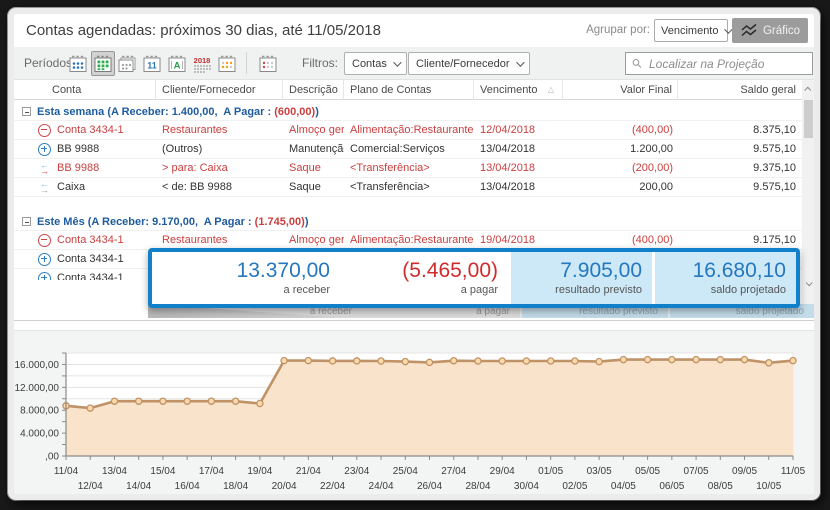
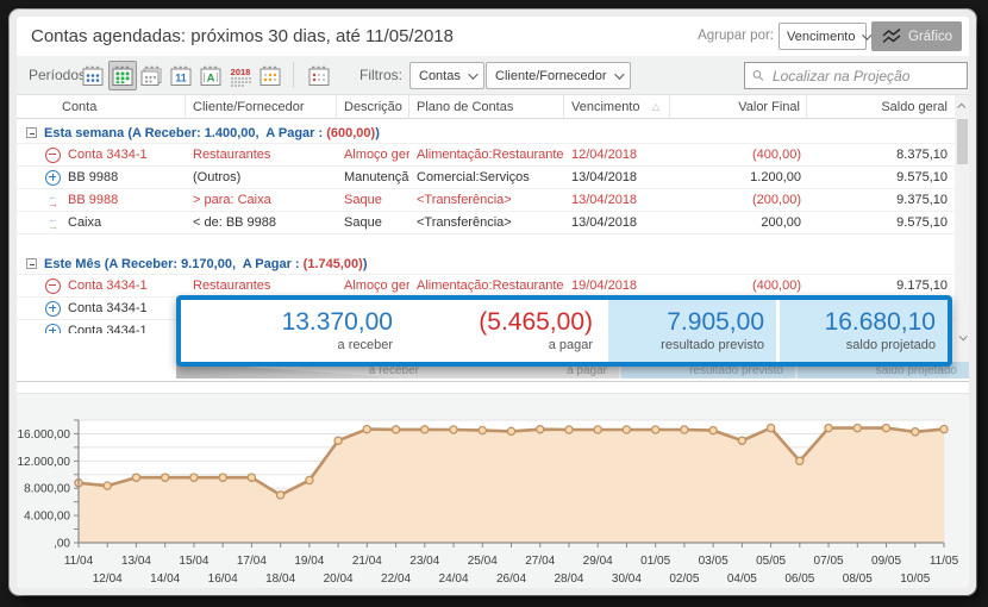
18/04: 10000 -> 7000
20/04: 17000 -> 15000
04/05: 17000 -> 15000
06/05: 17000 -> 12000
